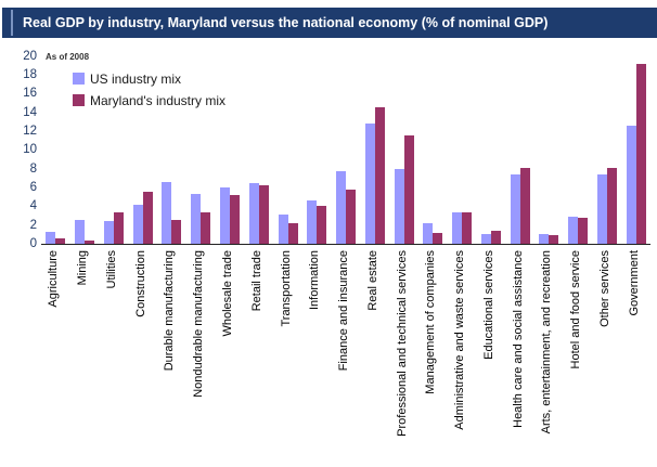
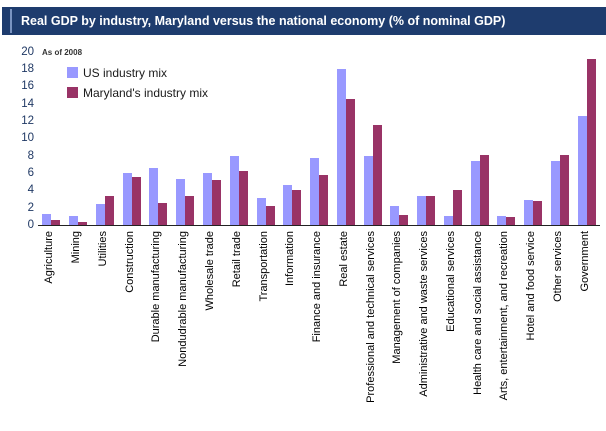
US industry mix/Mining: 3 -> 1
US industry mix/Construction: 4 -> 6
US industry mix/Retail trade: 6 -> 8
US industry mix/Real estate: 13 -> 18
Maryland's industry mix/Educational services: 1 -> 4
